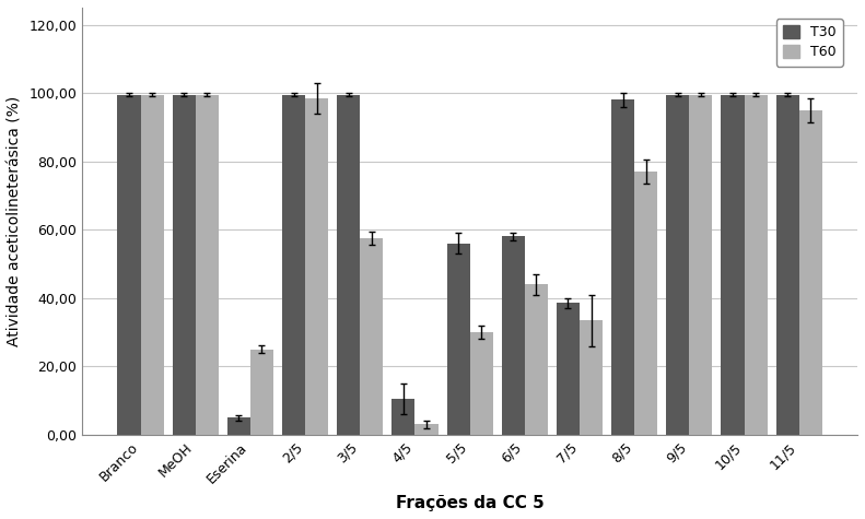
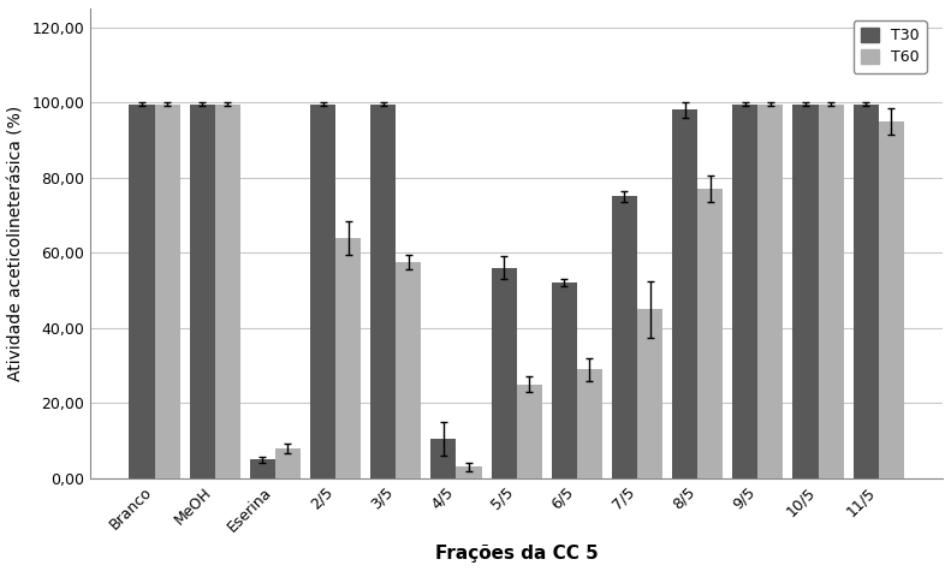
T60/Eserina: 25,0 -> 8,0
T60/2/5: 98,5 -> 64,0
T60/5/5: 30,0 -> 25,0
T30/6/5: 58,0 -> 52,0
T60/6/5: 44,0 -> 29,0
T30/7/5: 38,5 -> 75,0
T60/7/5: 33,5 -> 45,0
